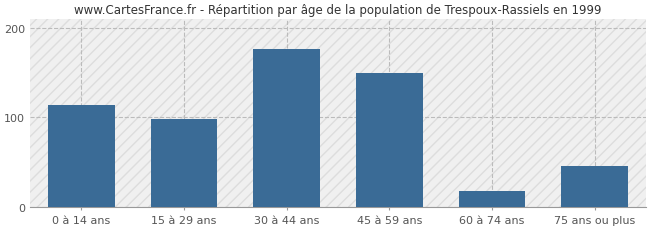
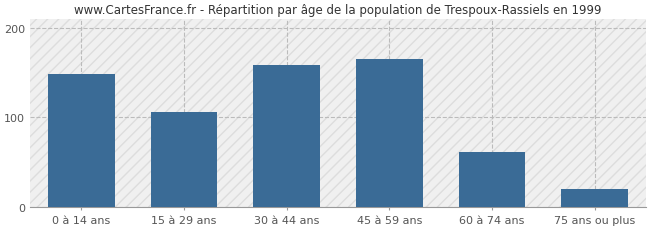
0 à 14 ans: 114 -> 148
15 à 29 ans: 98 -> 106
30 à 44 ans: 176 -> 158
45 à 59 ans: 150 -> 165
60 à 74 ans: 18 -> 62
75 ans ou plus: 46 -> 20
